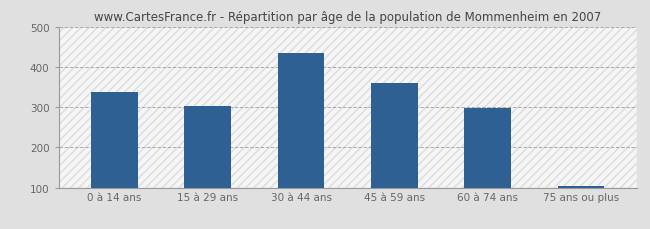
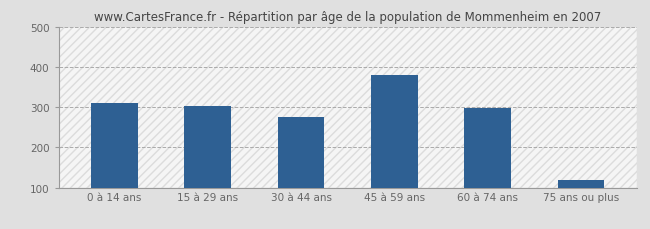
0 à 14 ans: 337 -> 310
30 à 44 ans: 435 -> 275
45 à 59 ans: 360 -> 380
75 ans ou plus: 105 -> 120
